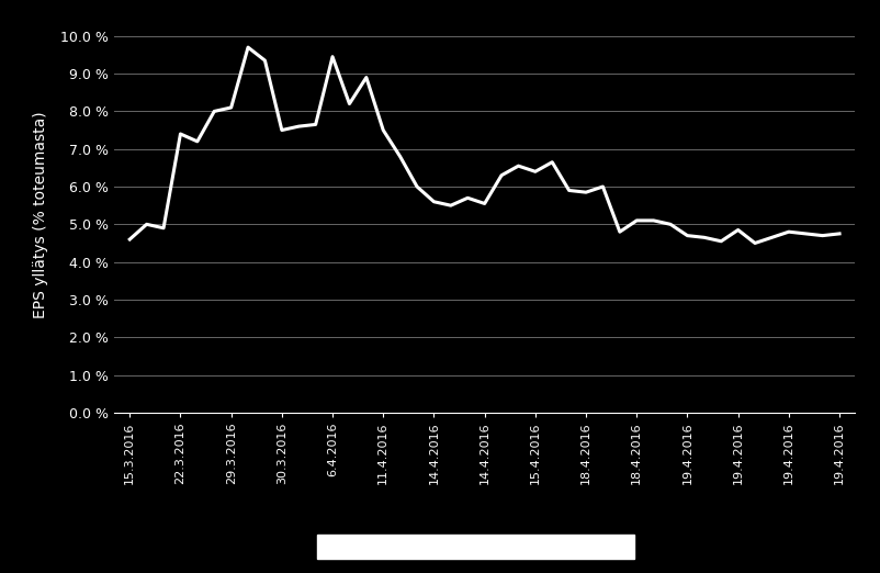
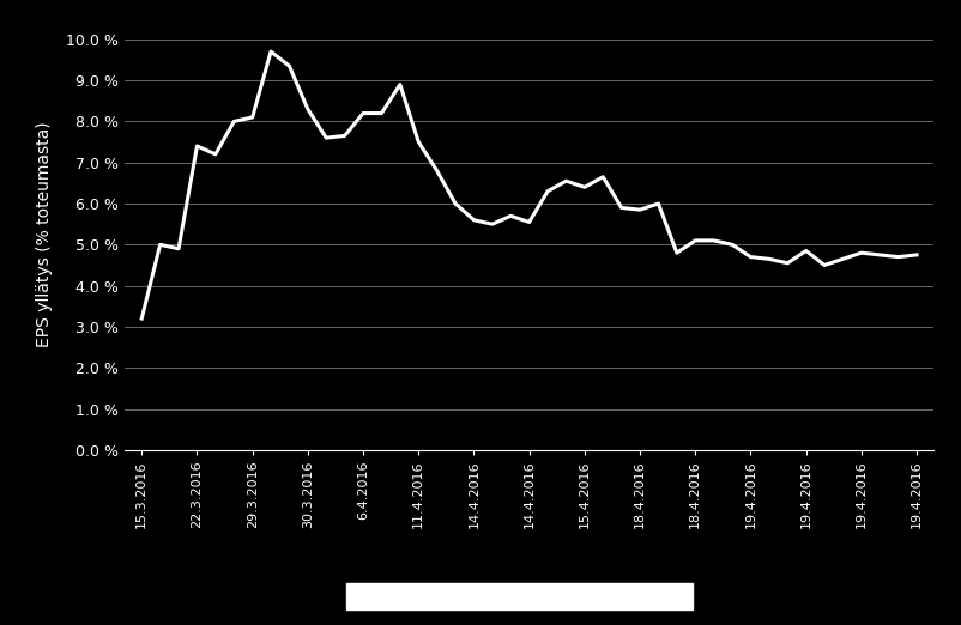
15.3.2016: 4.60 % -> 3.20 %
30.3.2016: 7.50 % -> 8.30 %
6.4.2016: 9.45 % -> 8.20 %
